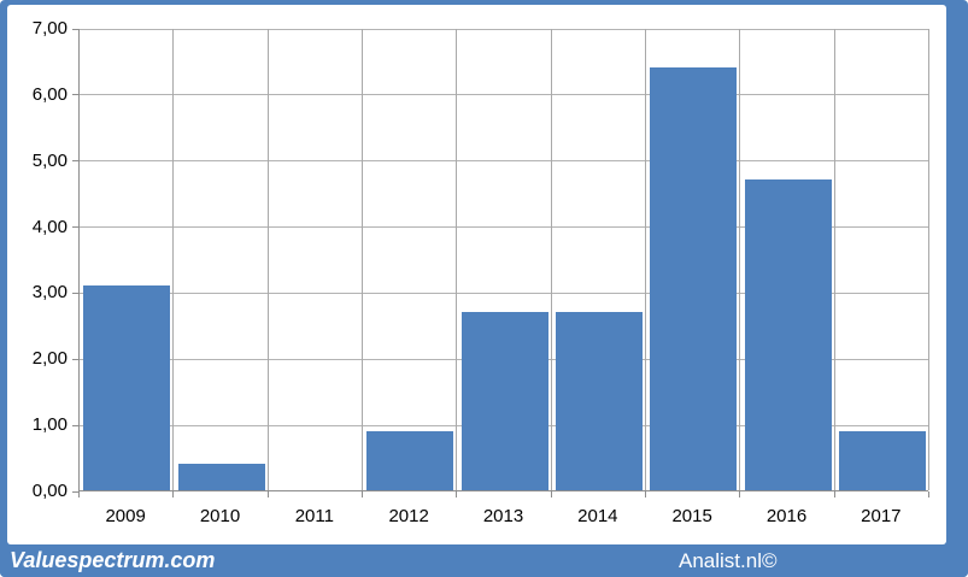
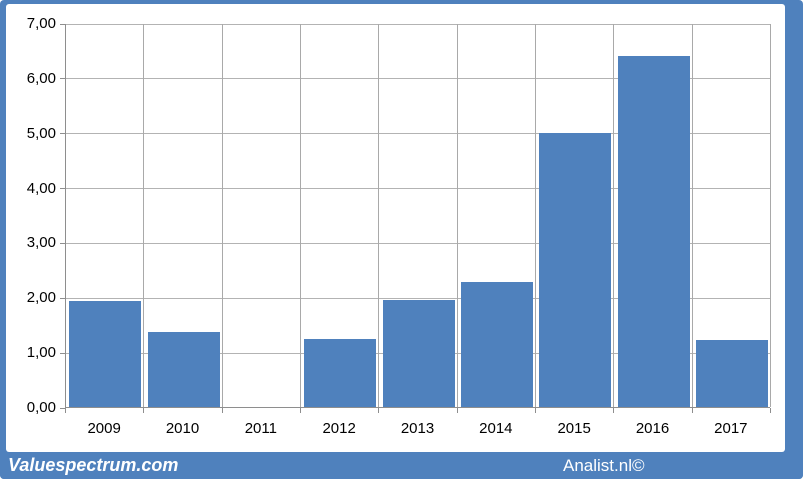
2009: 3,1 -> 1,9
2010: 0,4 -> 1,4
2012: 0,9 -> 1,2
2013: 2,7 -> 1,9
2014: 2,7 -> 2,3
2015: 6,4 -> 5,0
2016: 4,7 -> 6,4
2017: 0,9 -> 1,2
